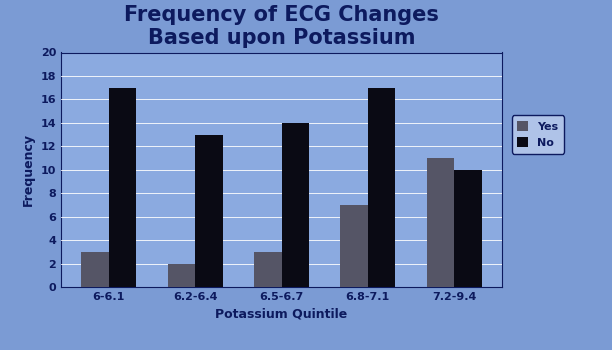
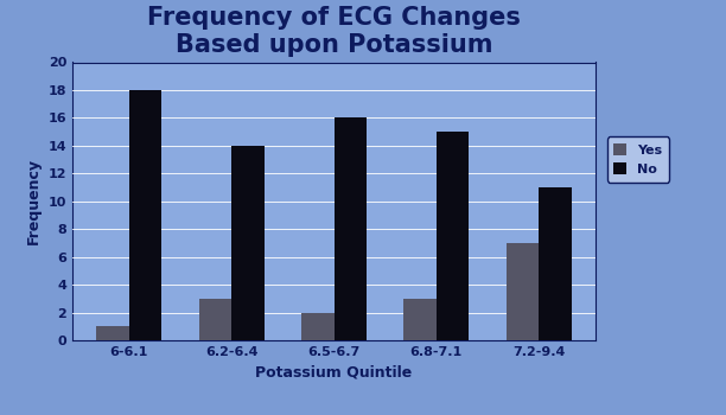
Yes/6-6.1: 3 -> 1
No/6-6.1: 17 -> 18
Yes/6.2-6.4: 2 -> 3
No/6.2-6.4: 13 -> 14
Yes/6.5-6.7: 3 -> 2
No/6.5-6.7: 14 -> 16
Yes/6.8-7.1: 7 -> 3
No/6.8-7.1: 17 -> 15
Yes/7.2-9.4: 11 -> 7
No/7.2-9.4: 10 -> 11
